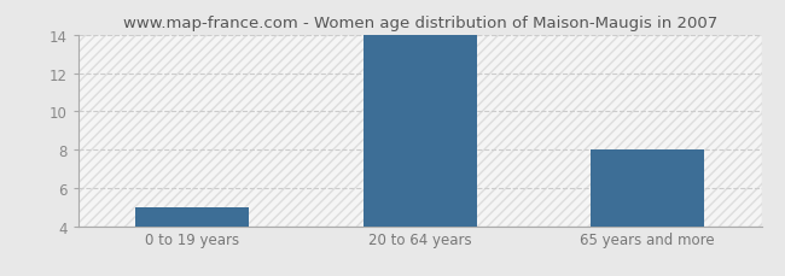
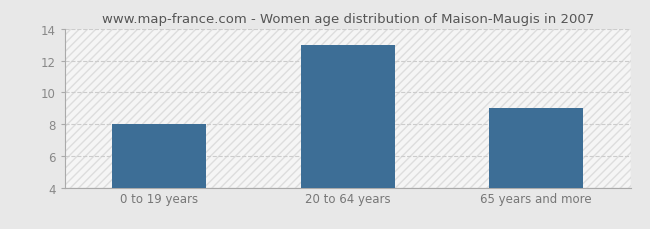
0 to 19 years: 5 -> 8
20 to 64 years: 14 -> 13
65 years and more: 8 -> 9
